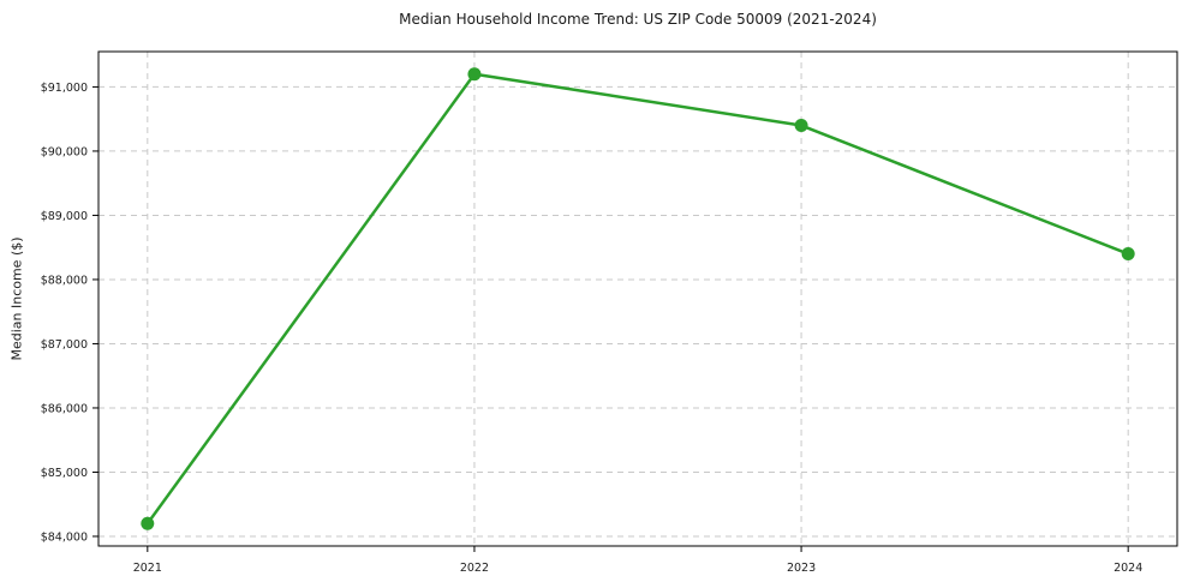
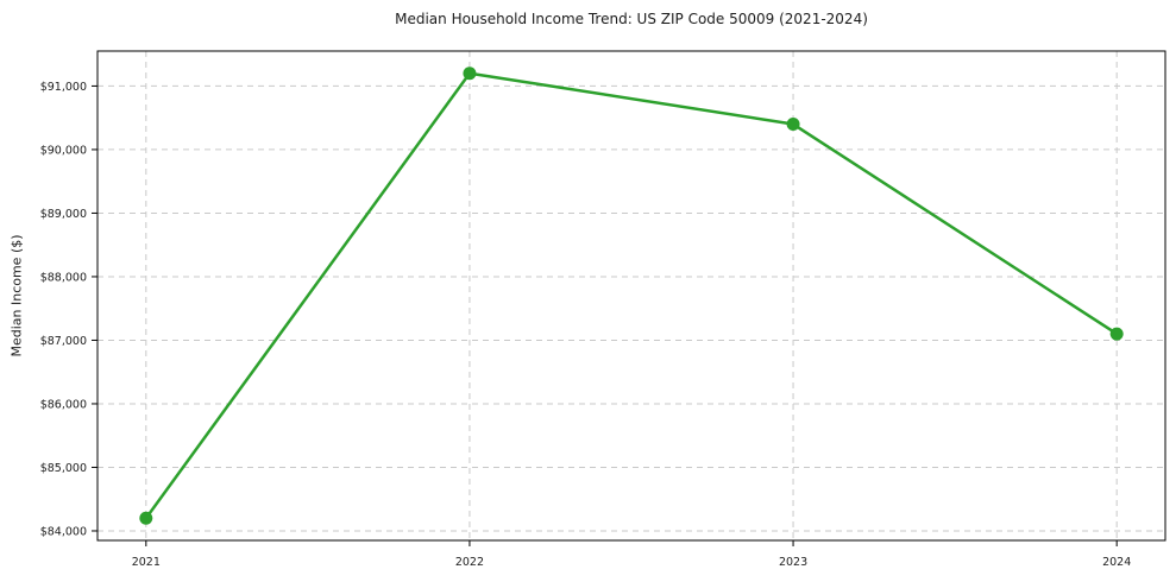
2024: $88400 -> $87100
